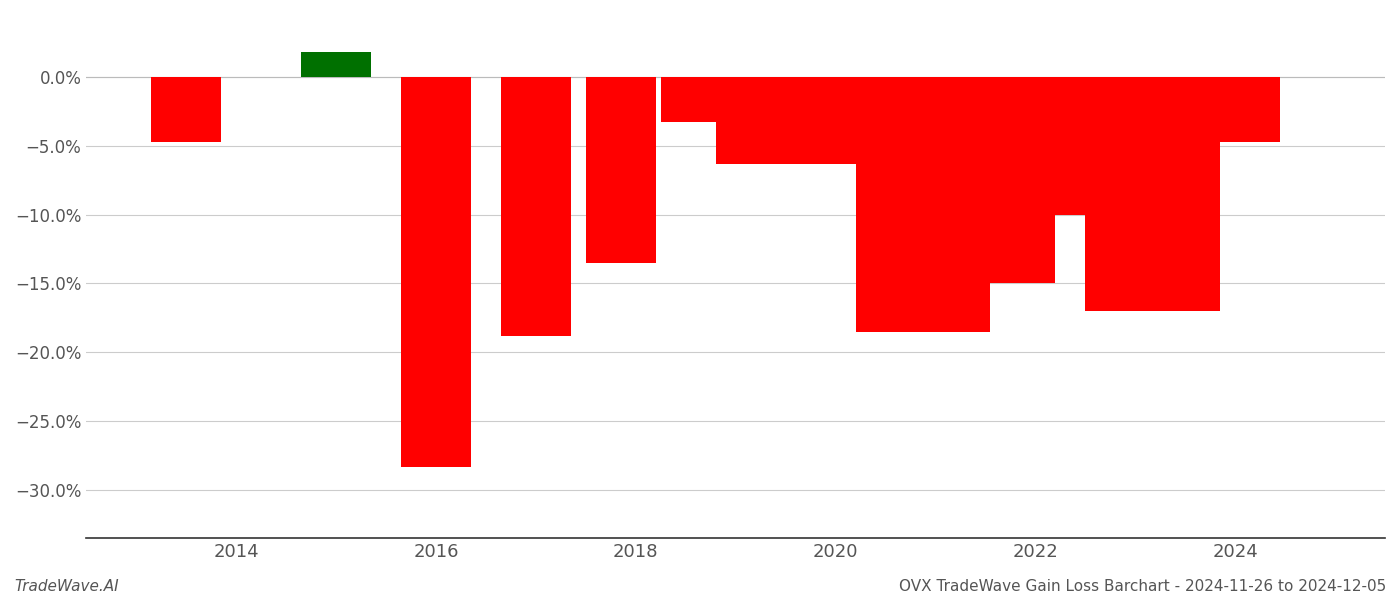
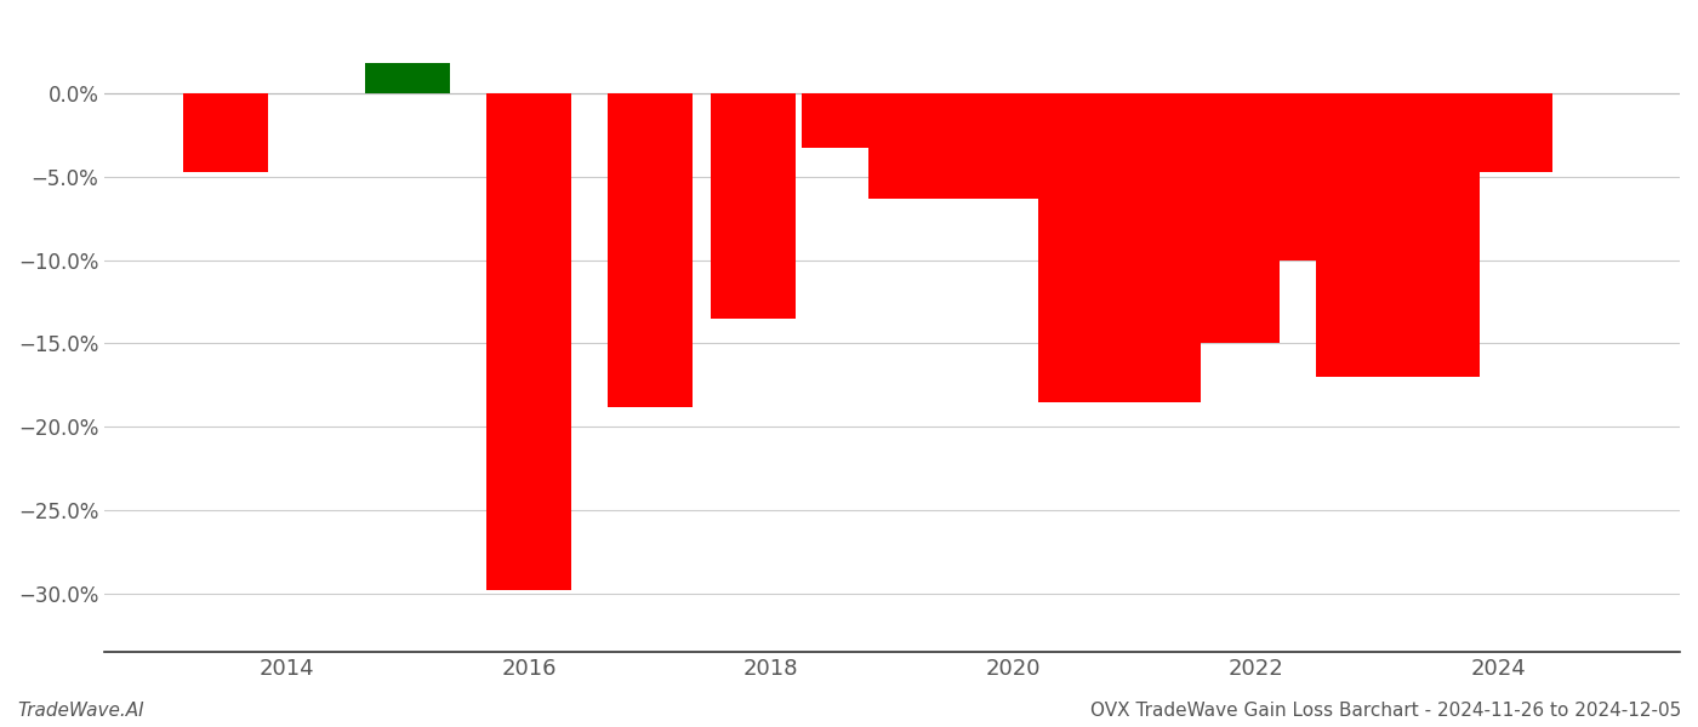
2016: -28.3% -> -29.8%
